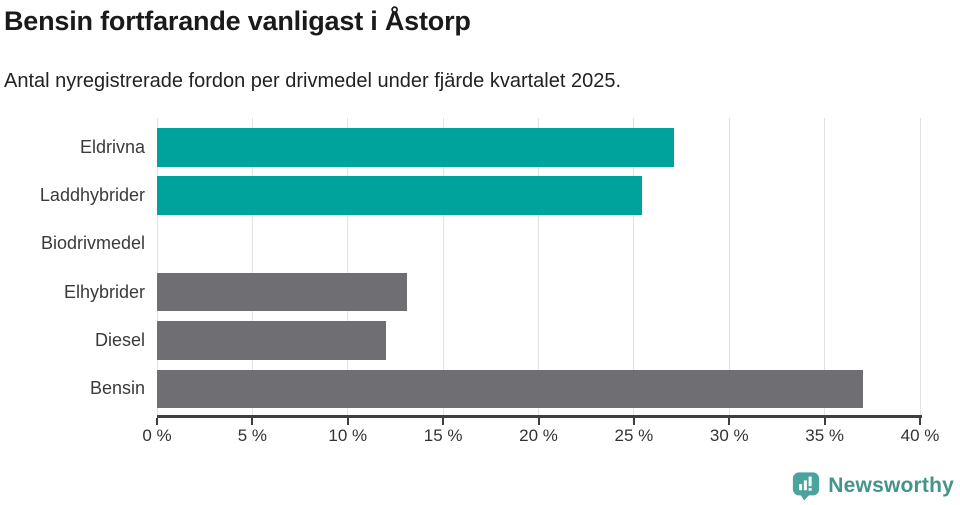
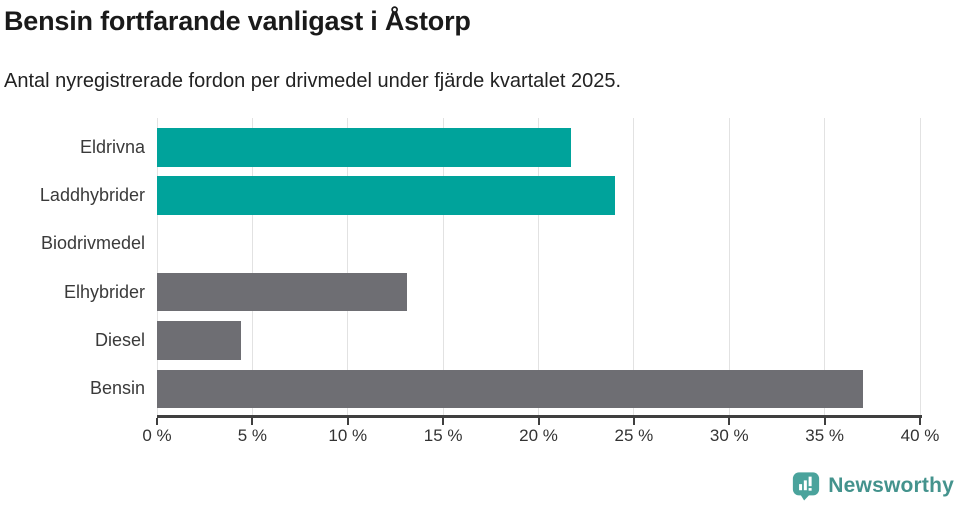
Eldrivna: 27.1% -> 21.7%
Laddhybrider: 25.4% -> 24.0%
Diesel: 12.0% -> 4.4%
